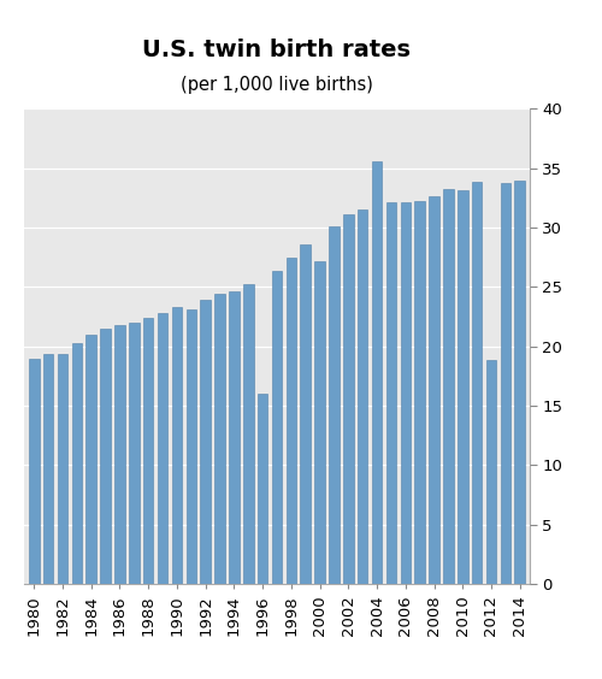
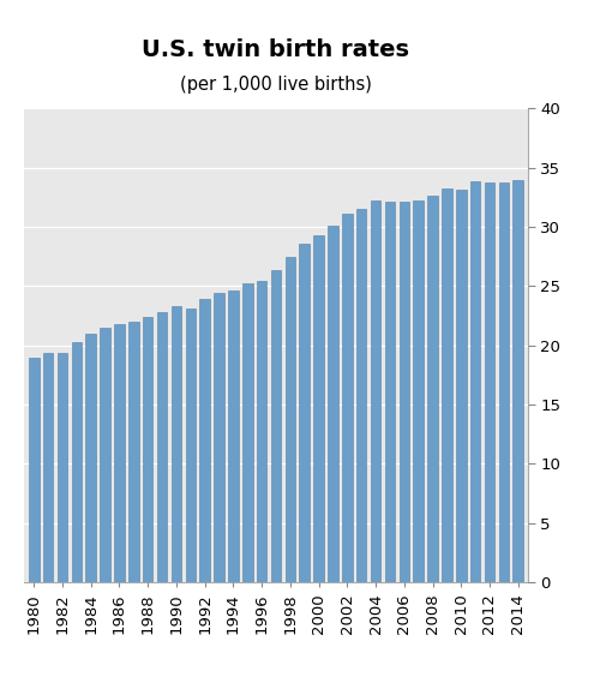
1996: 16.0 -> 25.4
2000: 27.2 -> 29.3
2004: 35.6 -> 32.2
2012: 18.8 -> 33.7
